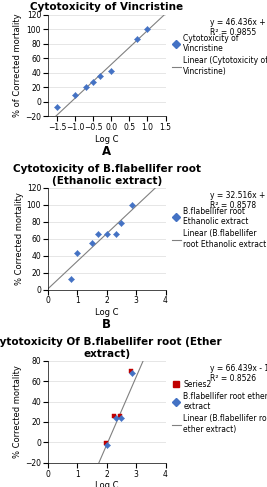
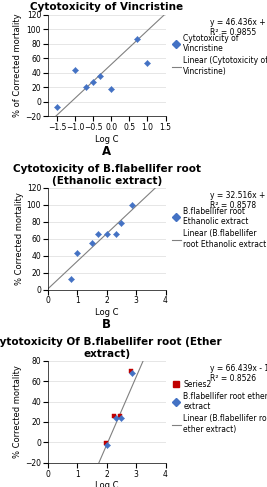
Cytotoxicity of Vincristine/Cytotoxicity of Vincristine/−1.0: 10 -> 44
Cytotoxicity of Vincristine/Cytotoxicity of Vincristine/0.0: 43 -> 18
Cytotoxicity of Vincristine/Cytotoxicity of Vincristine/1.0: 100 -> 54
